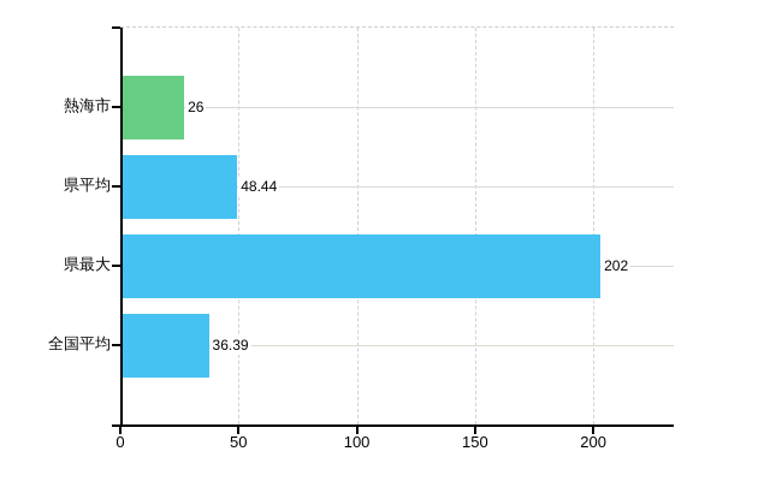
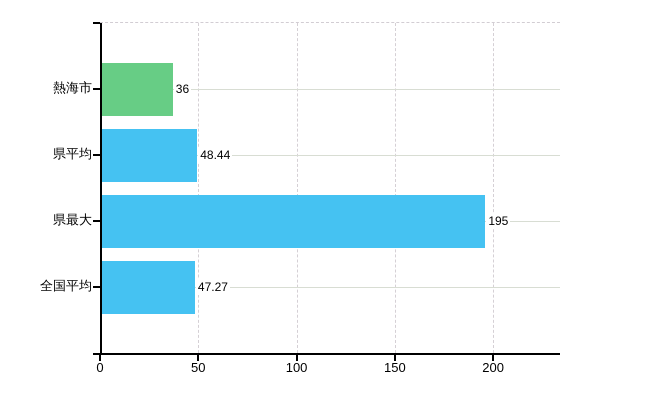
熱海市: 26 -> 36
県最大: 202 -> 195
全国平均: 36.39 -> 47.27
